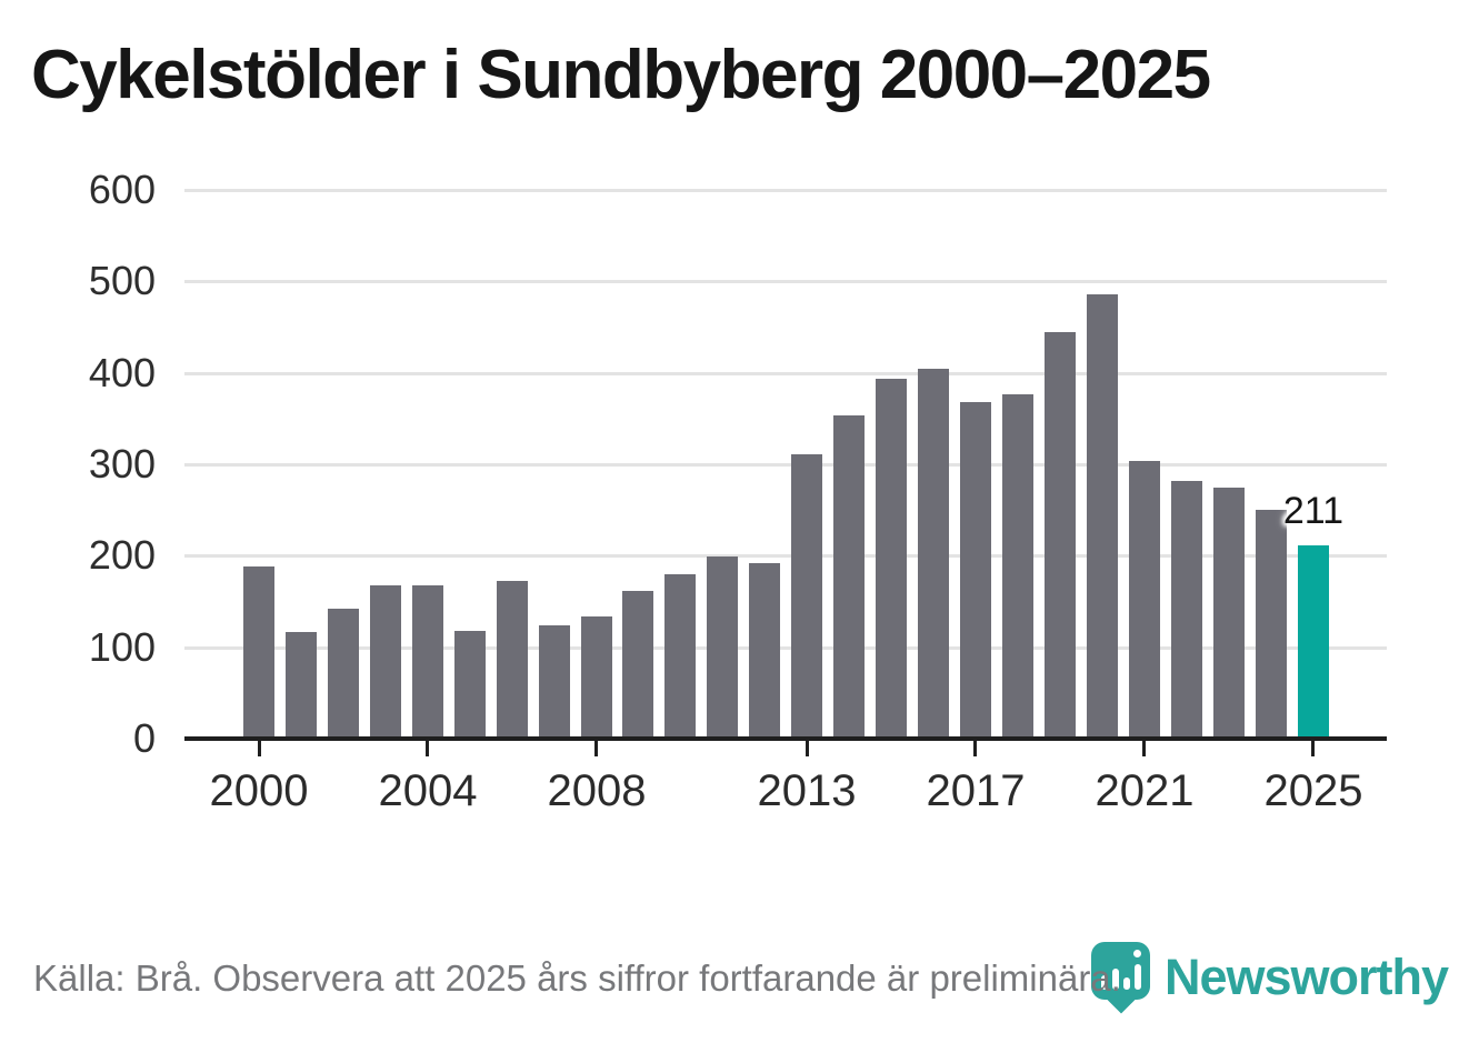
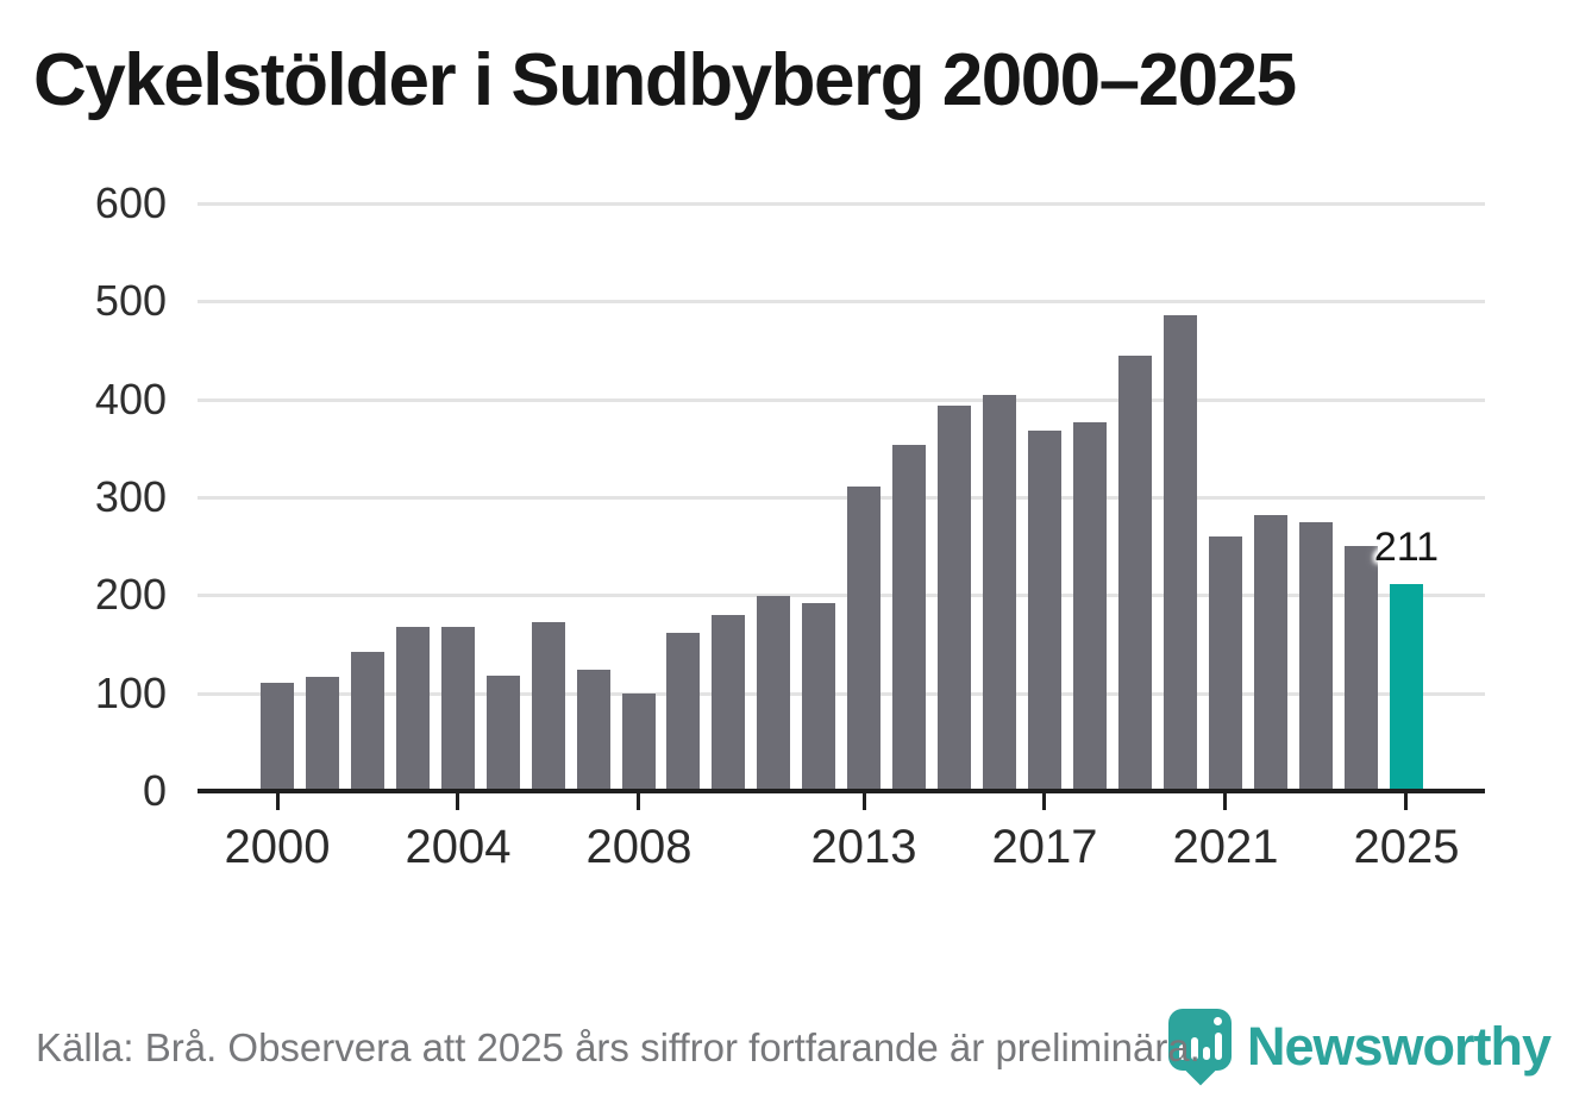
2000: 190 -> 110
2008: 130 -> 100
2021: 300 -> 260
